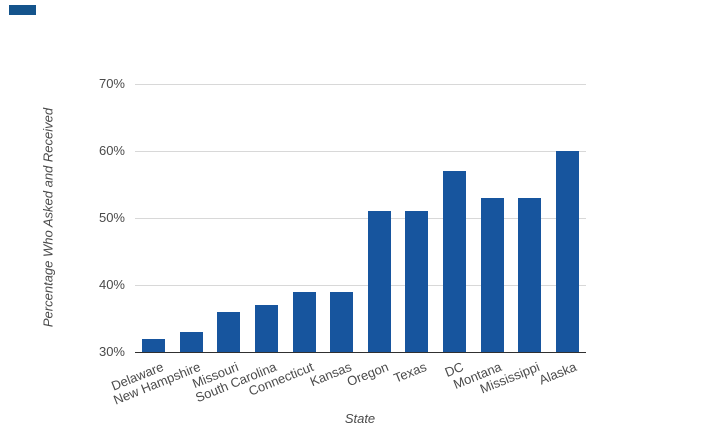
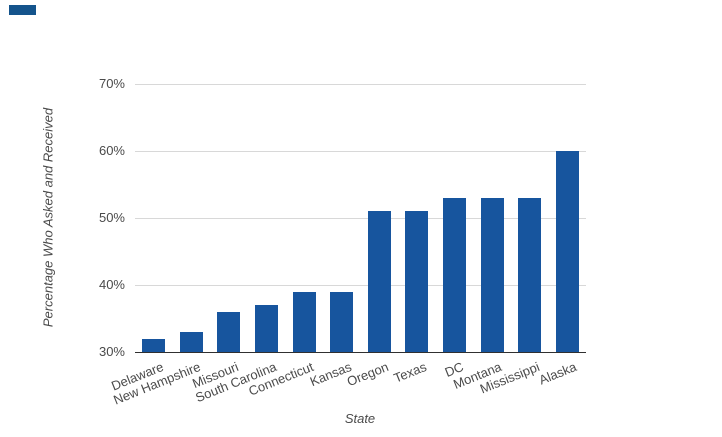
DC: 57% -> 53%
